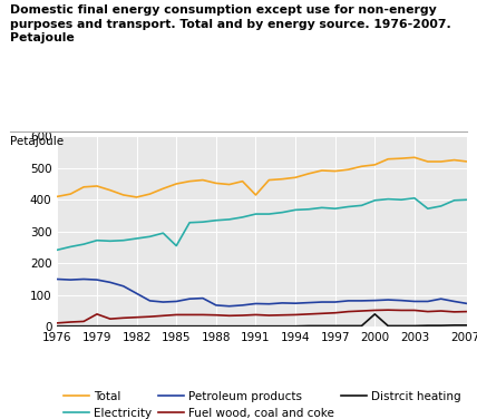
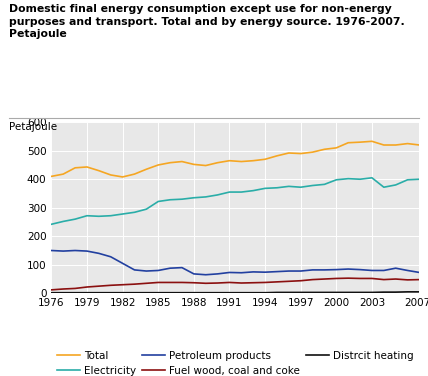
Fuel wood, coal and coke/1979: 40 -> 22
Electricity/1985: 255 -> 322
Total/1991: 415 -> 465
Distrcit heating/2000: 40 -> 3
